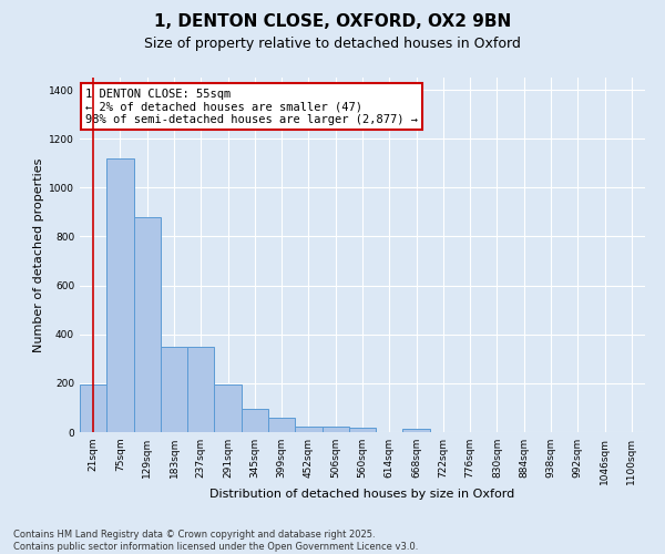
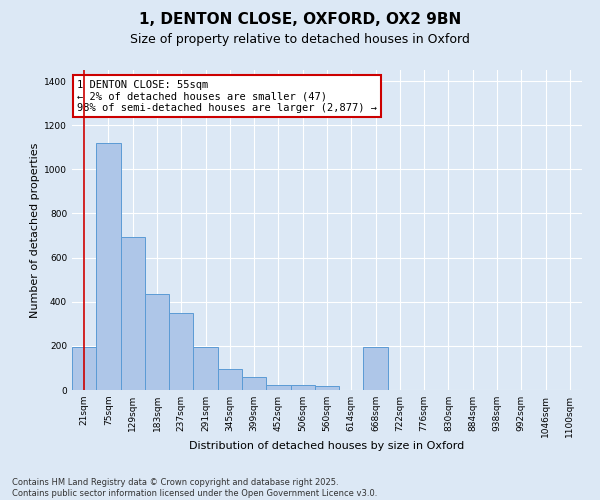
129sqm: 880 -> 695
183sqm: 350 -> 435
668sqm: 15 -> 195
